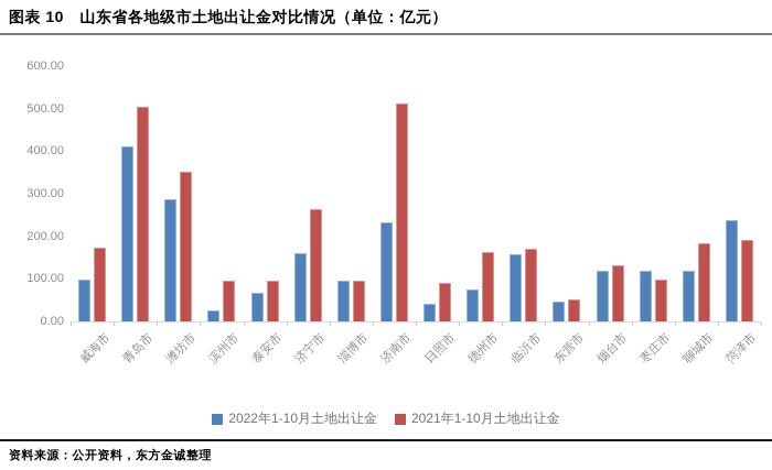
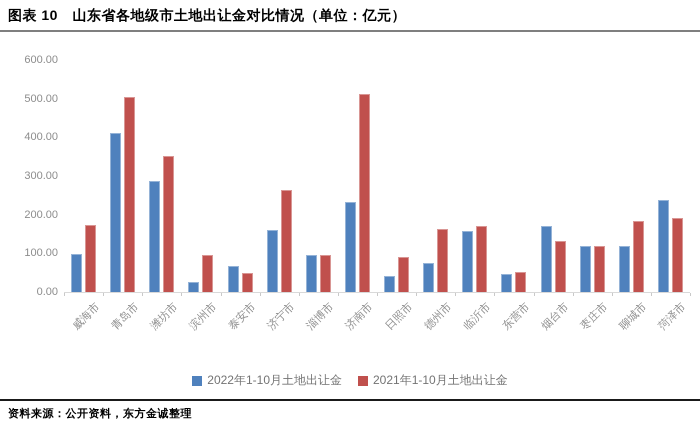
2021年1-10月土地出让金/泰安市: 100 -> 50
2022年1-10月土地出让金/烟台市: 120 -> 170
2021年1-10月土地出让金/枣庄市: 100 -> 120
